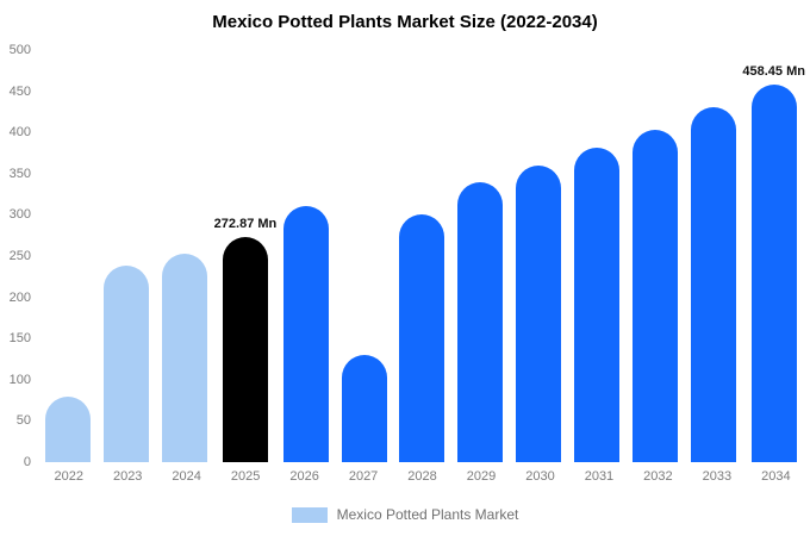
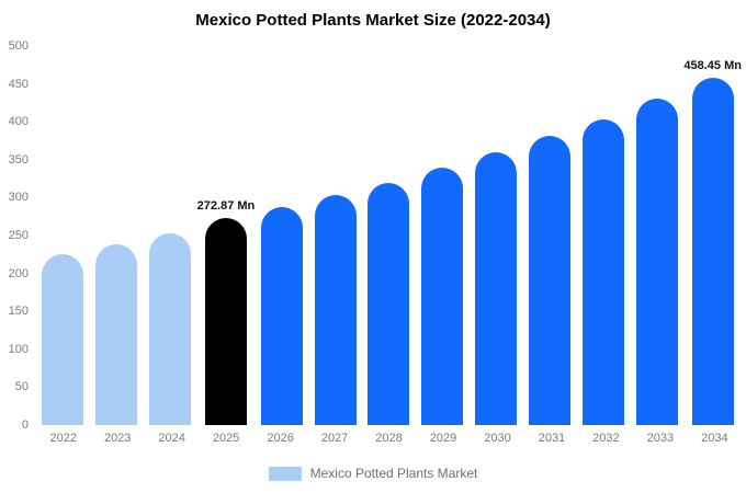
2022: 80 -> 220
2026: 310 -> 290
2027: 130 -> 300
2028: 300 -> 320
